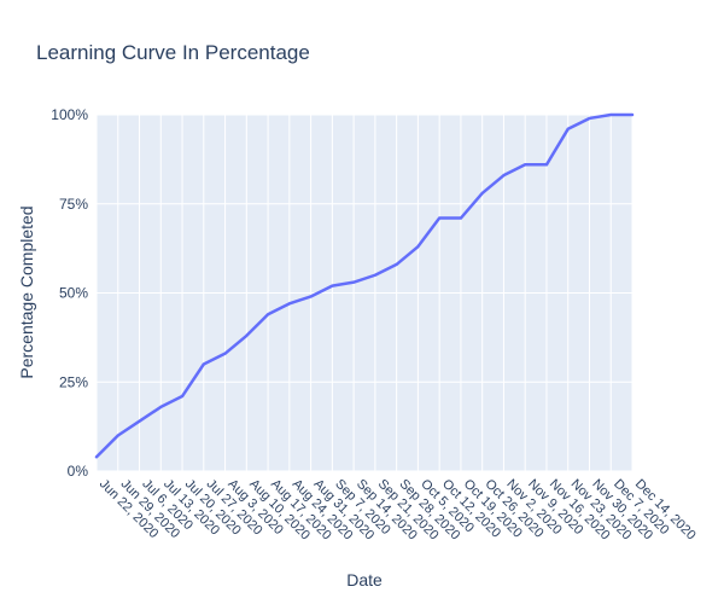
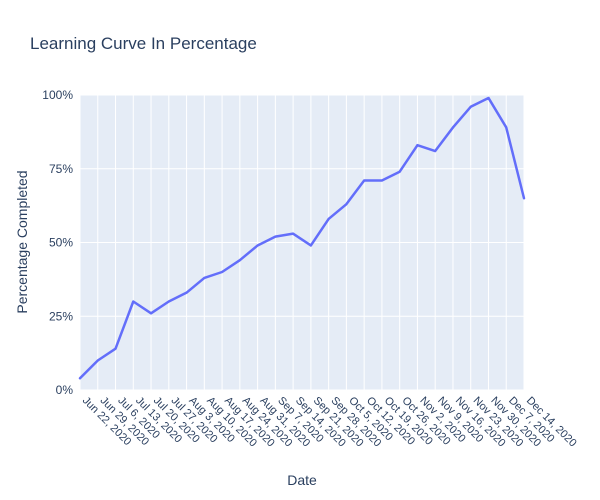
Jul 13, 2020: 18% -> 30%
Jul 20, 2020: 21% -> 26%
Aug 17, 2020: 44% -> 40%
Aug 24, 2020: 47% -> 44%
Sep 21, 2020: 55% -> 49%
Oct 26, 2020: 78% -> 74%
Nov 9, 2020: 86% -> 81%
Nov 16, 2020: 86% -> 89%
Dec 7, 2020: 100% -> 89%
Dec 14, 2020: 100% -> 65%
